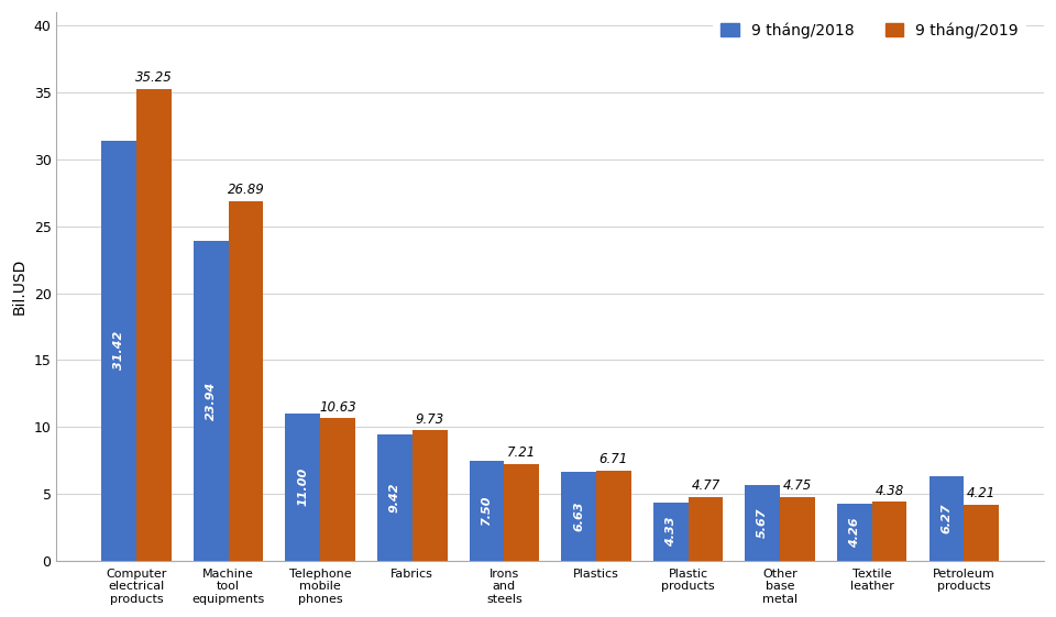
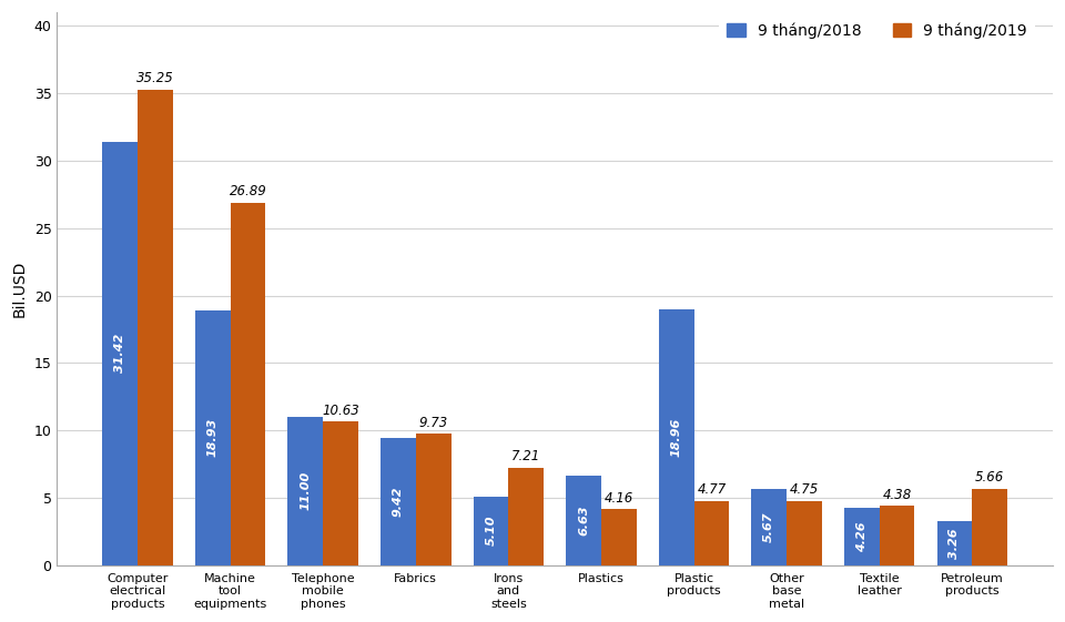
9 tháng/2018/Machine tool equipments: 23.94 -> 18.93
9 tháng/2018/Irons and steels: 7.50 -> 5.10
9 tháng/2019/Plastics: 6.71 -> 4.16
9 tháng/2018/Plastic products: 4.33 -> 18.96
9 tháng/2018/Petroleum products: 6.27 -> 3.26
9 tháng/2019/Petroleum products: 4.21 -> 5.66
